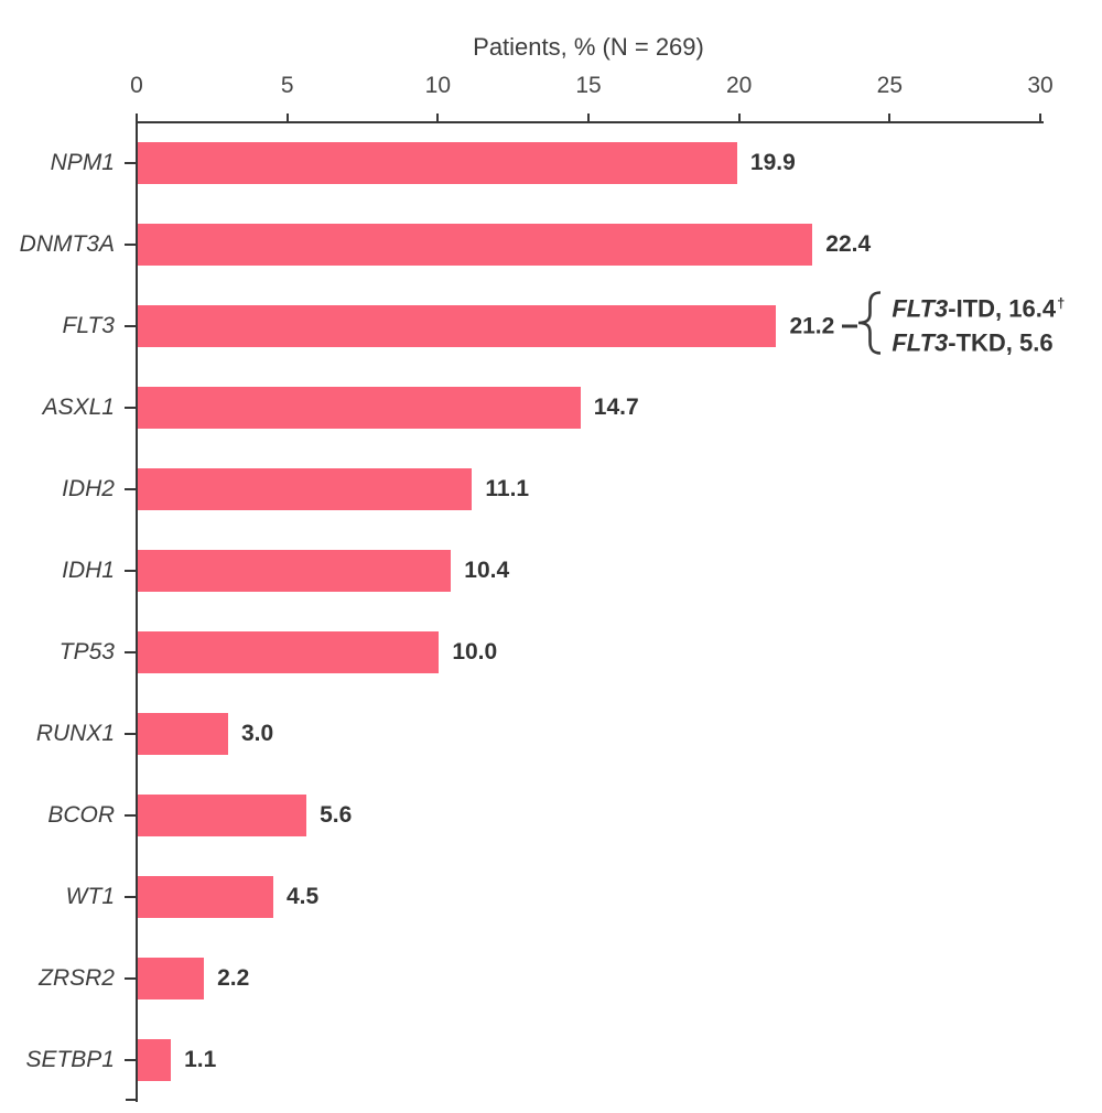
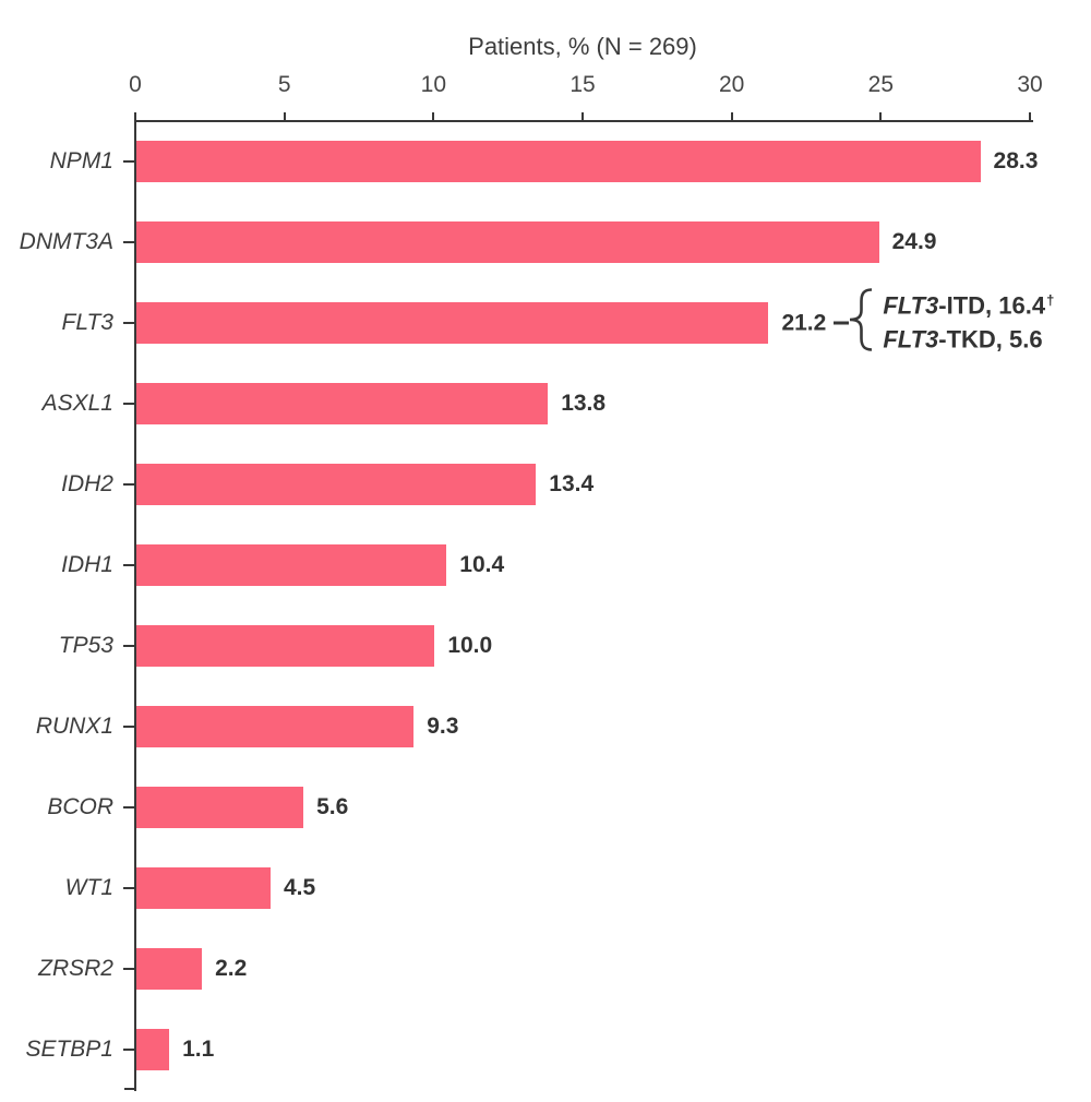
NPM1: 19.9 -> 28.3
DNMT3A: 22.4 -> 24.9
ASXL1: 14.7 -> 13.8
IDH2: 11.1 -> 13.4
RUNX1: 3.0 -> 9.3
